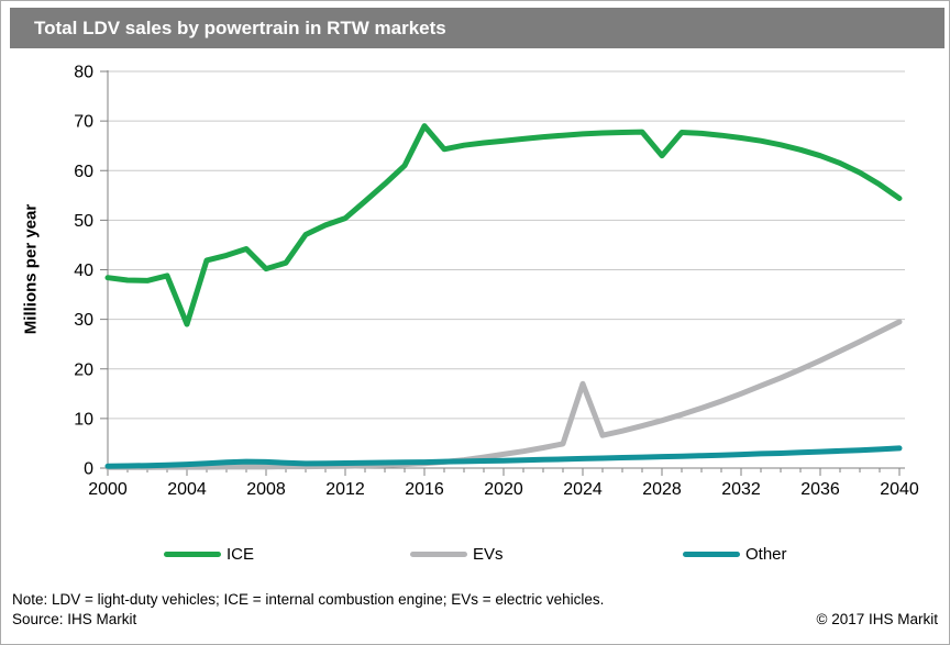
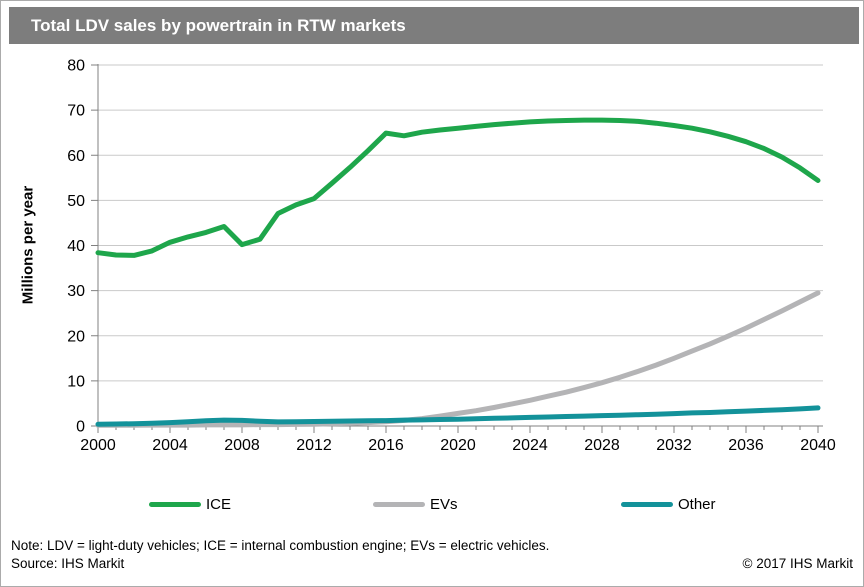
ICE/2004: 29 -> 41
ICE/2016: 69 -> 65
EVs/2024: 17 -> 6
ICE/2028: 63 -> 68
